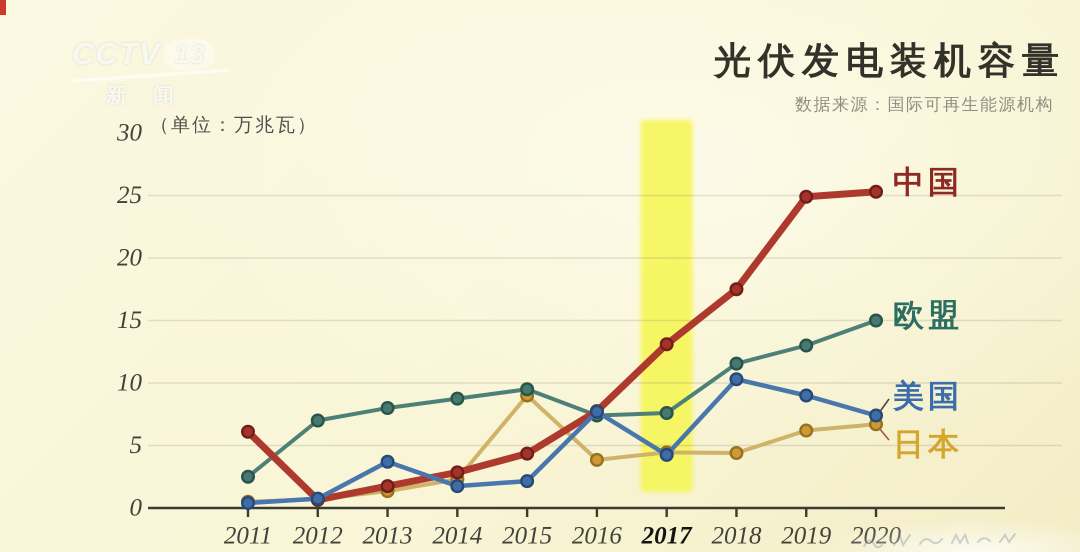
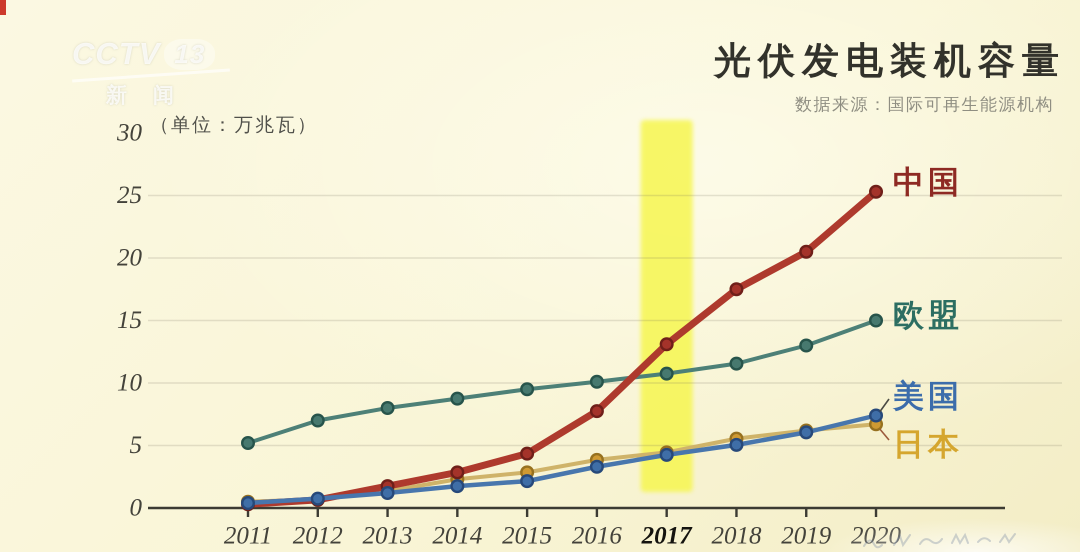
欧盟/2011: 2.5 -> 5.2
中国/2011: 6.1 -> 0.3
美国/2013: 3.7 -> 1.2
日本/2015: 9.0 -> 2.9
欧盟/2016: 7.4 -> 10.1
美国/2016: 7.7 -> 3.3
欧盟/2017: 7.6 -> 10.8
日本/2018: 4.4 -> 5.5
美国/2018: 10.3 -> 5.0
中国/2019: 24.9 -> 20.5
美国/2019: 9.0 -> 6.0
